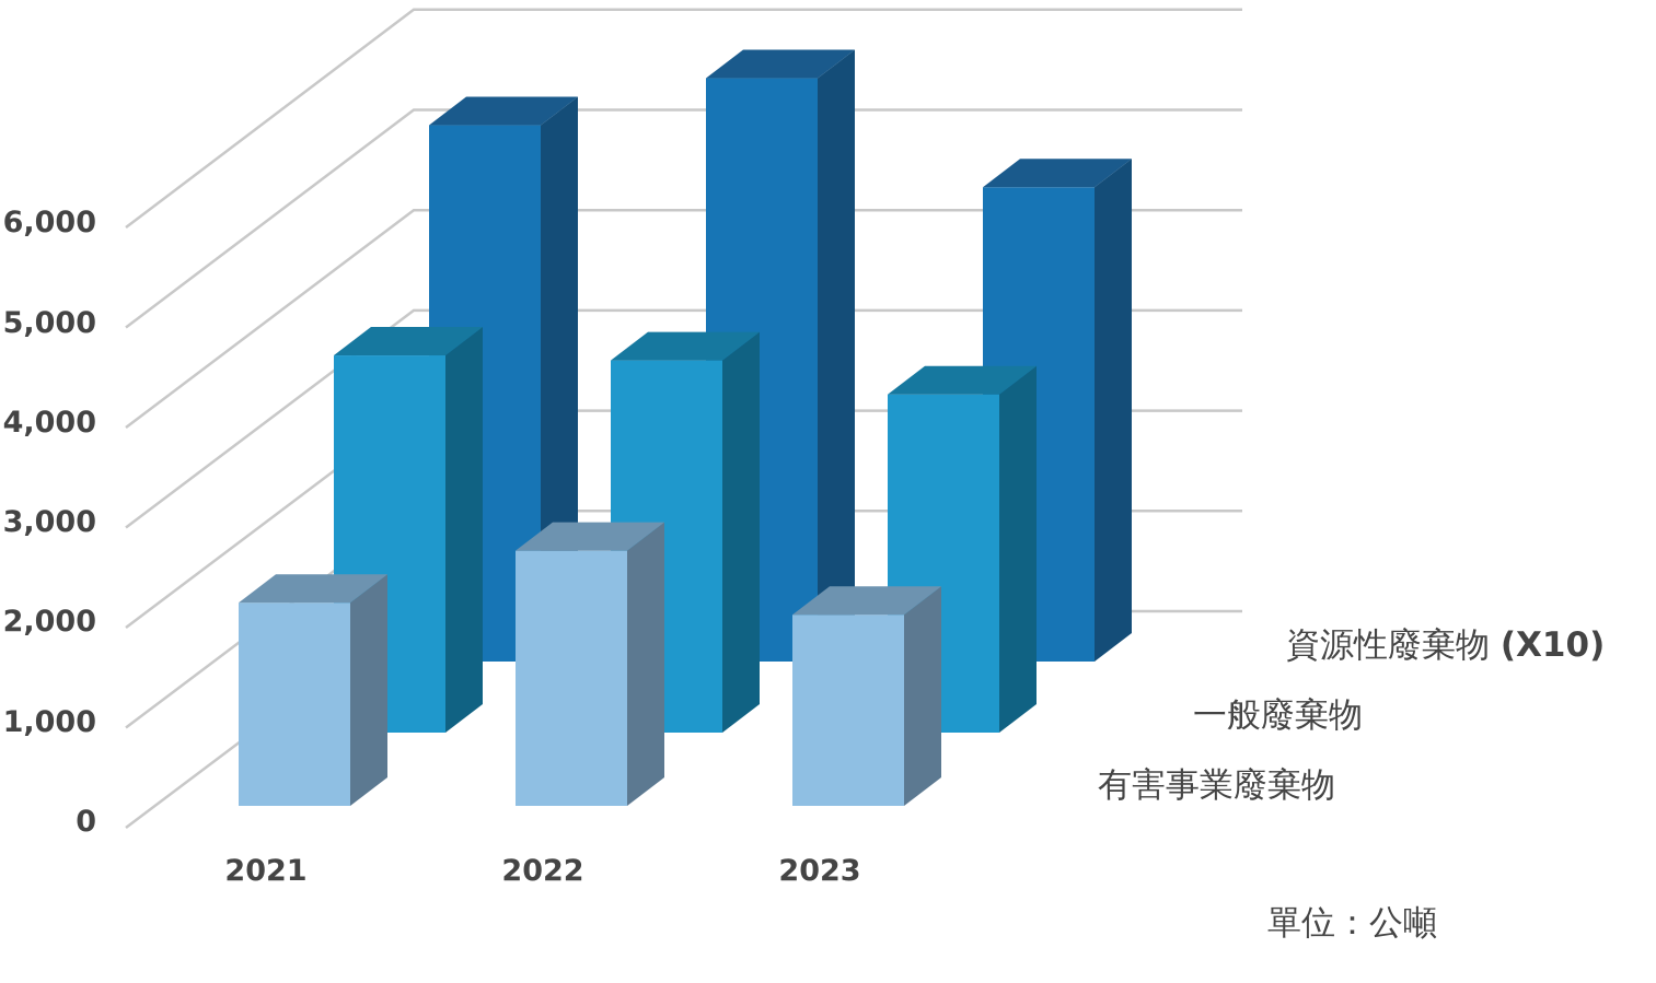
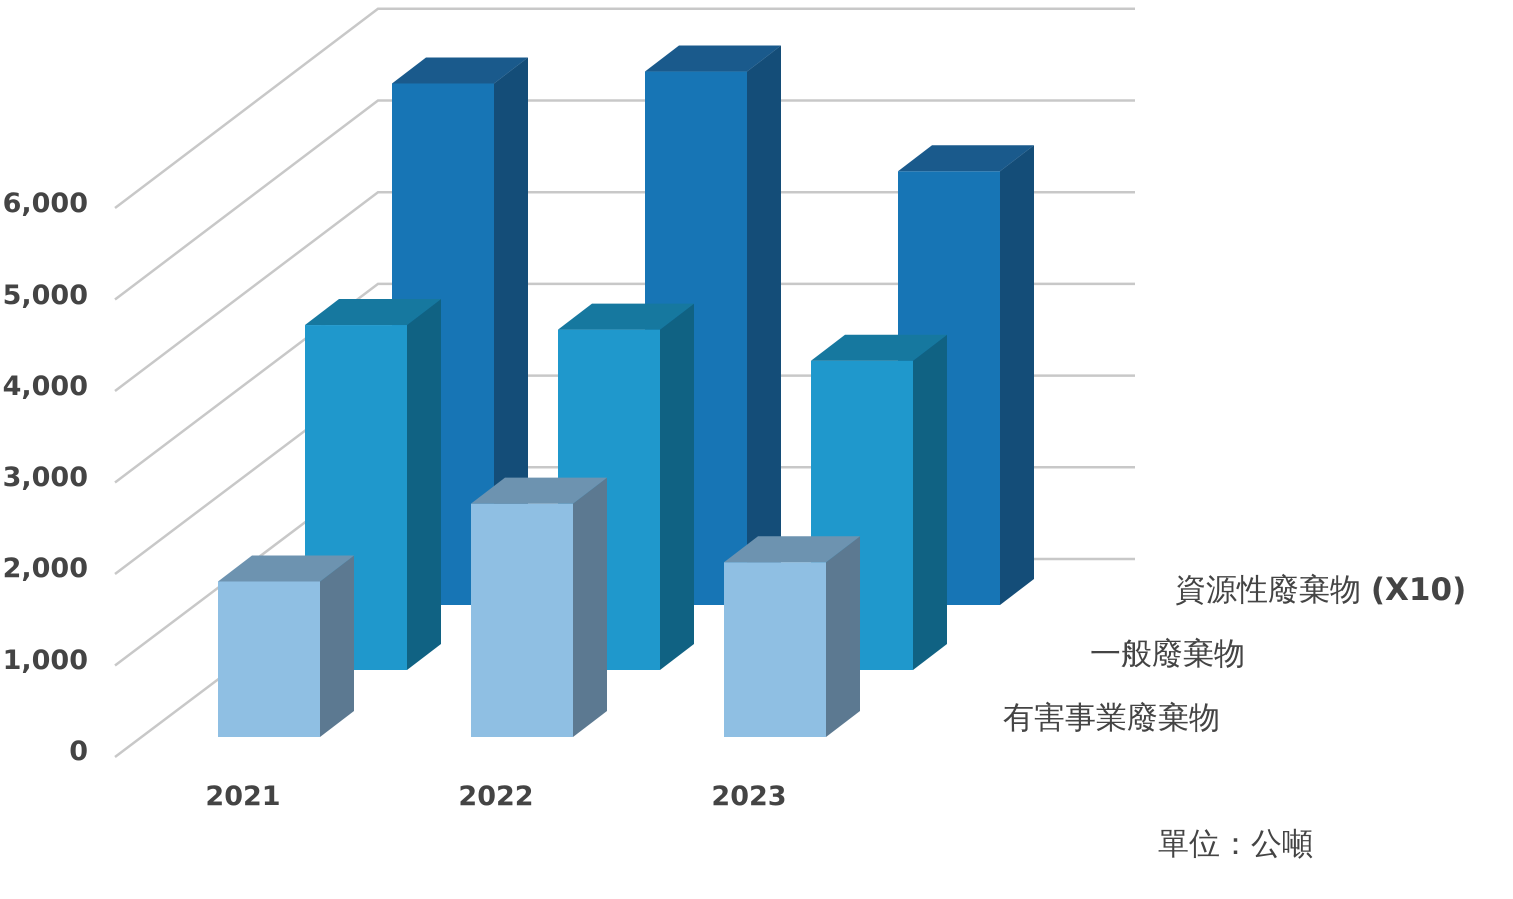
有害事業廢棄物/2021: 2000 -> 1700
資源性廢棄物 (X10)/2021: 5400 -> 5700
